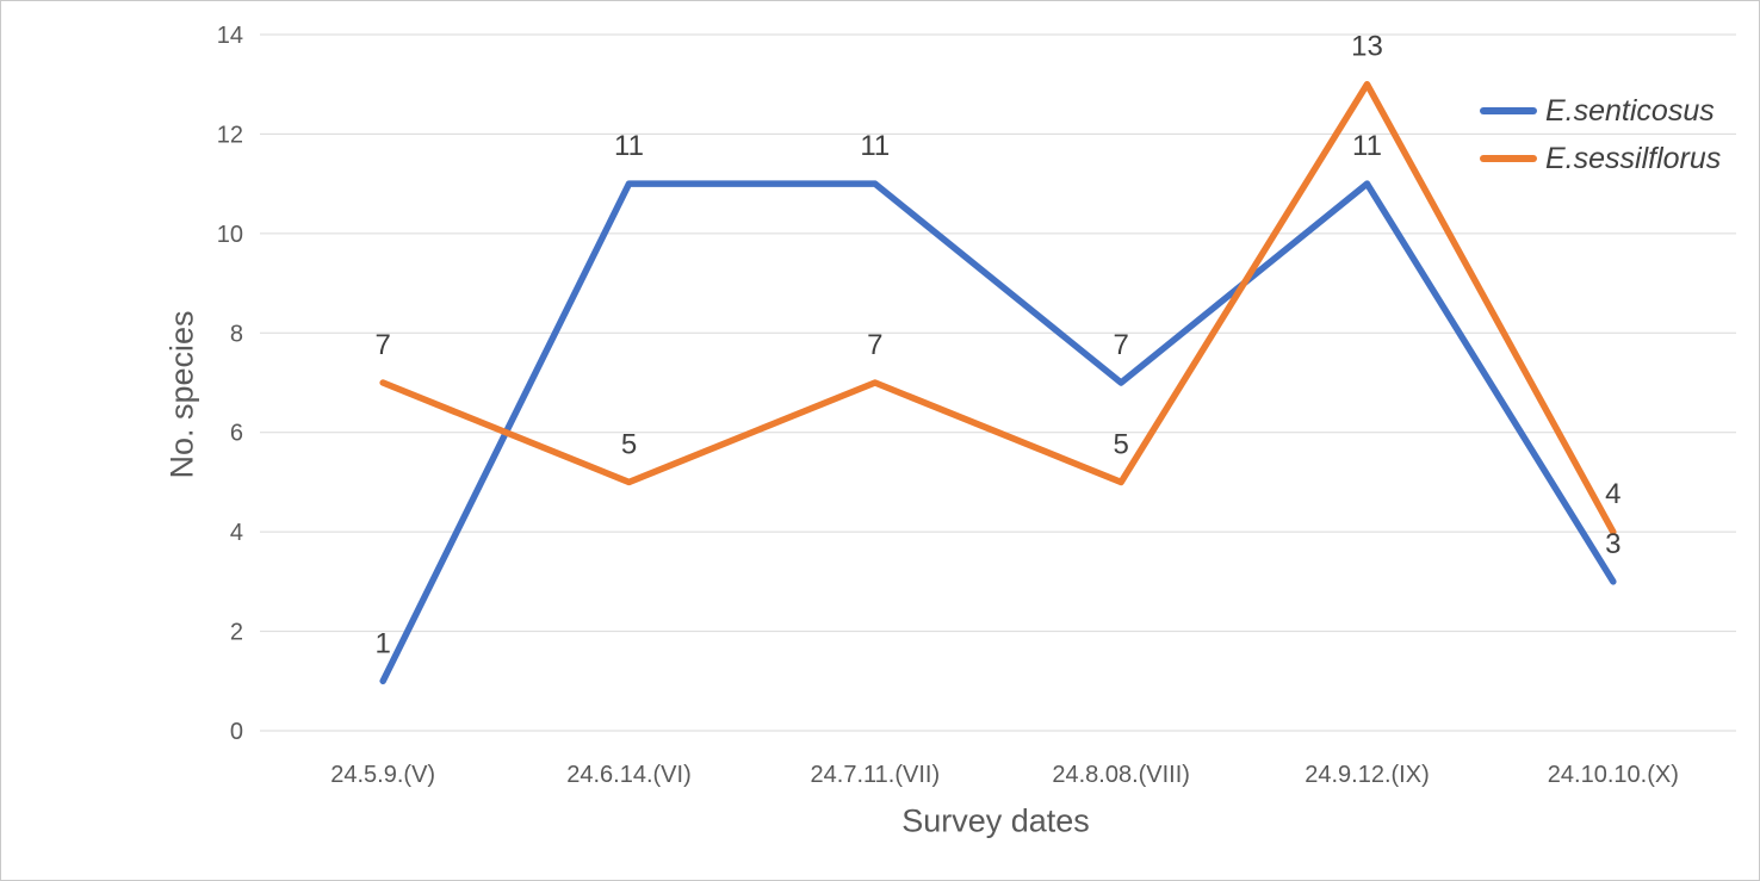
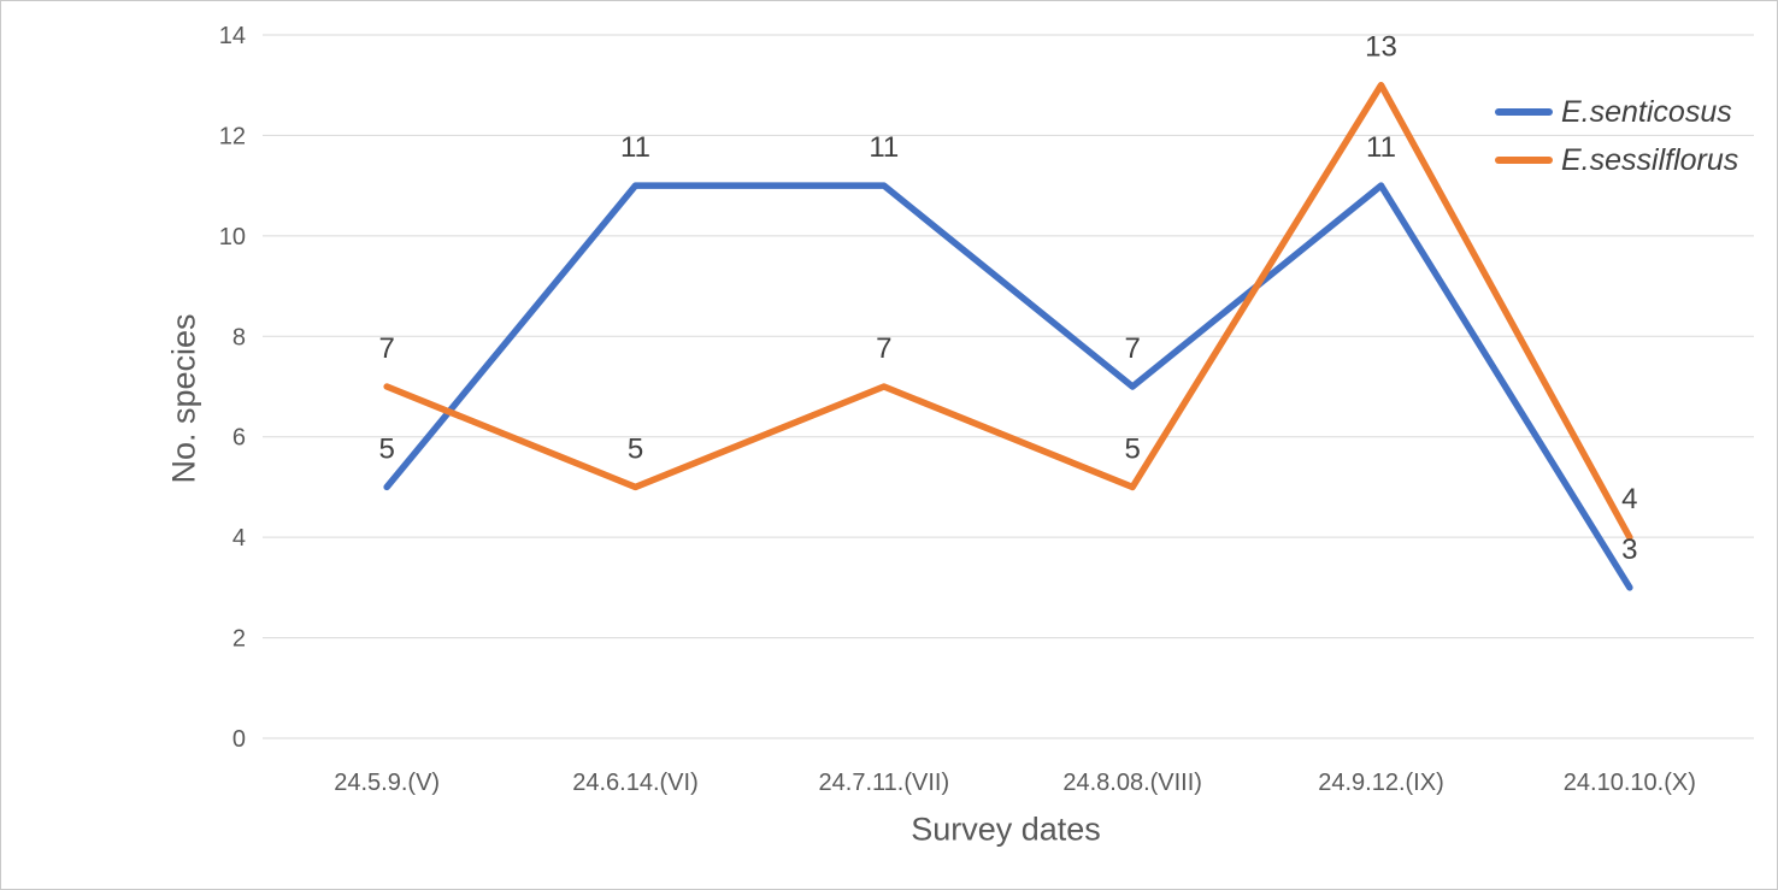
E.senticosus/24.5.9.(V): 1 -> 5
